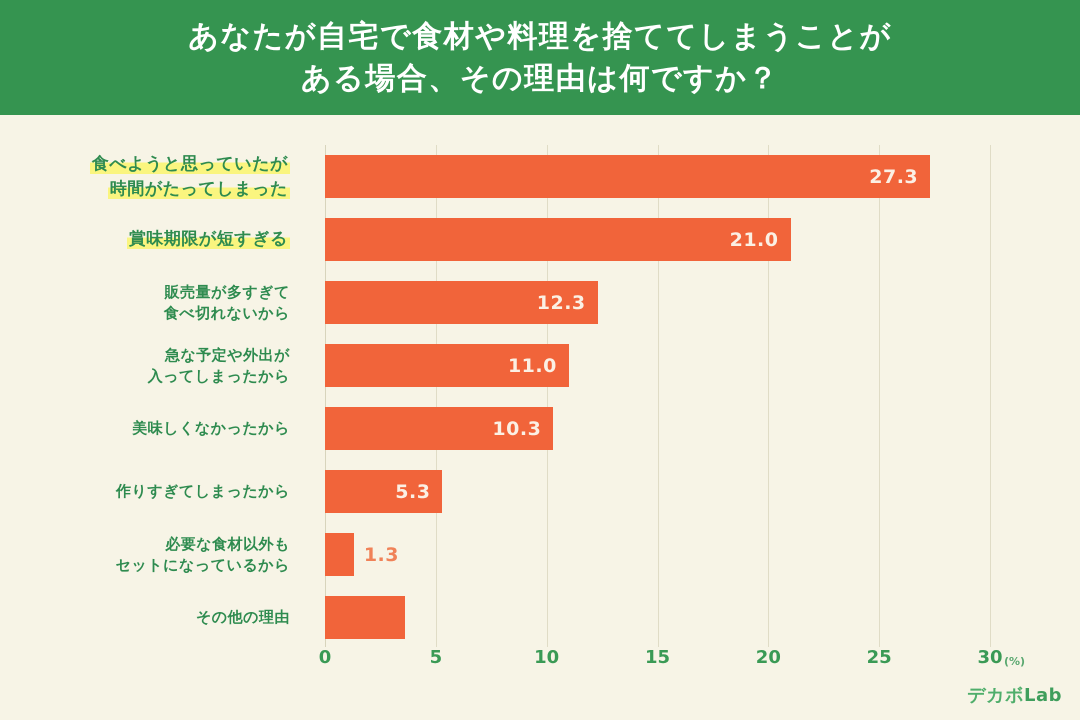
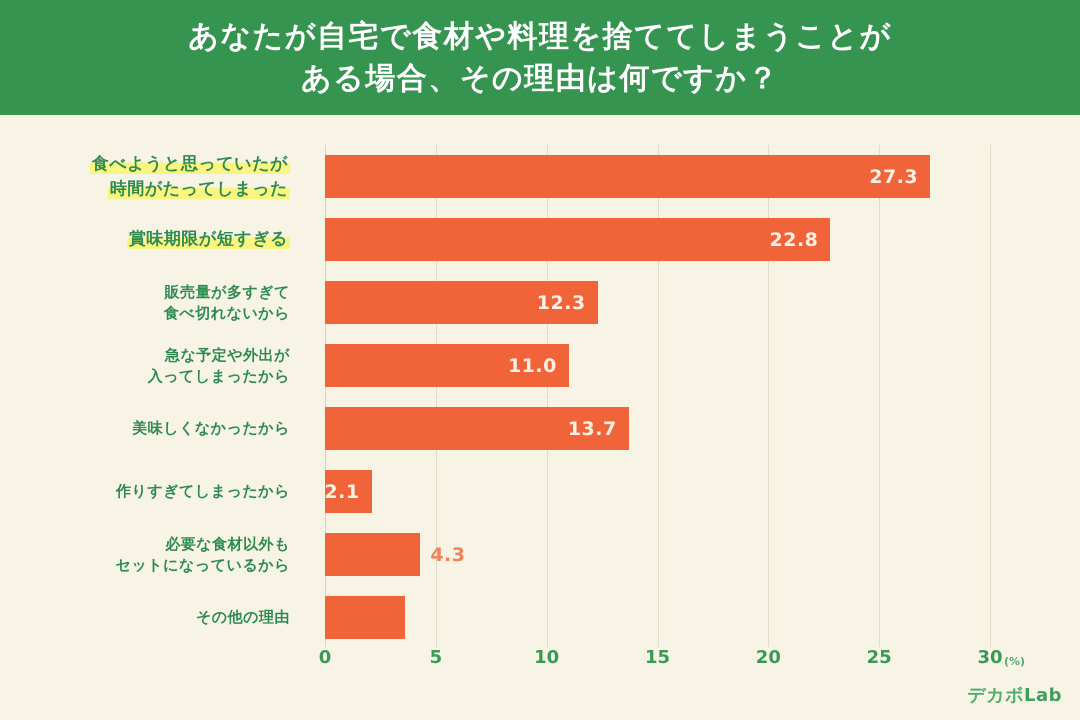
賞味期限が短すぎる: 21.0 -> 22.8
美味しくなかったから: 10.3 -> 13.7
作りすぎてしまったから: 5.3 -> 2.1
必要な食材以外も セットになっているから: 1.3 -> 4.3
